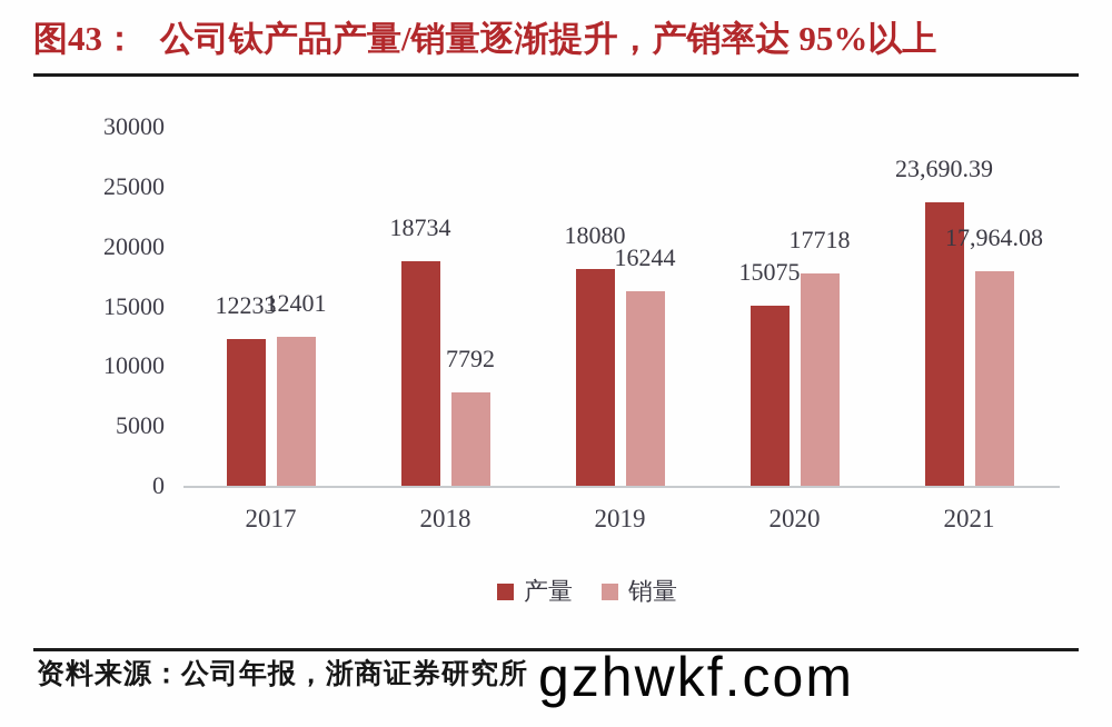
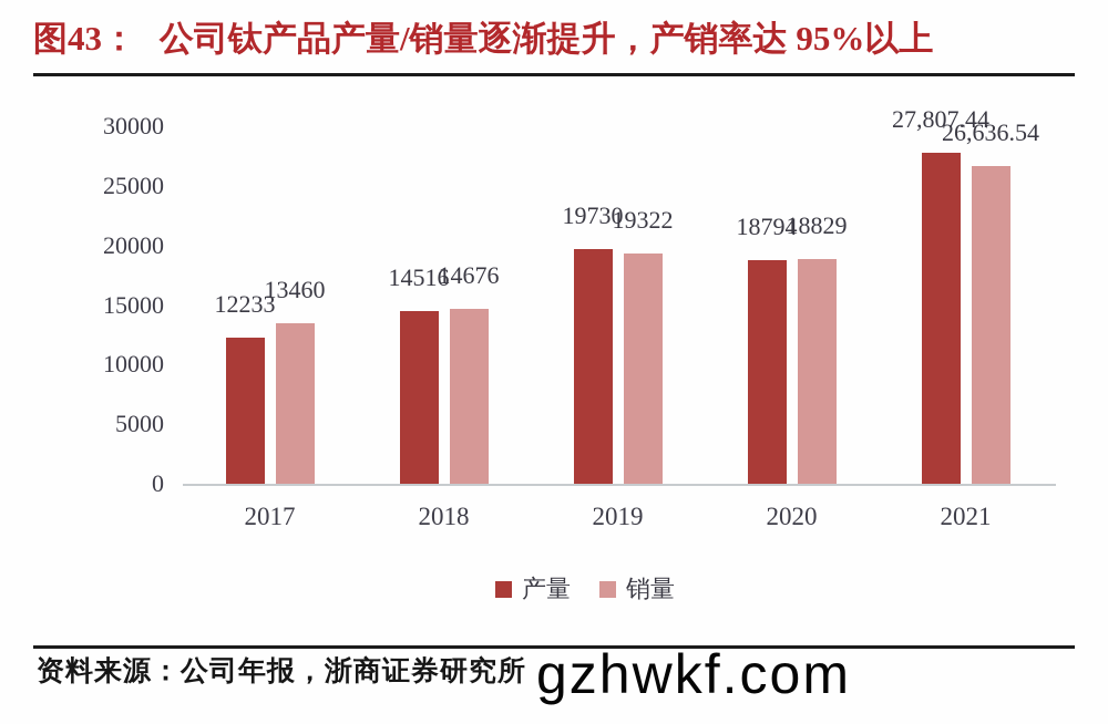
销量/2017: 12401 -> 13460
产量/2018: 18734 -> 14516
销量/2018: 7792 -> 14676
产量/2019: 18080 -> 19730
销量/2019: 16244 -> 19322
产量/2020: 15075 -> 18794
销量/2020: 17718 -> 18829
产量/2021: 23,690.39 -> 27,807.44
销量/2021: 17,964.08 -> 26,636.54
